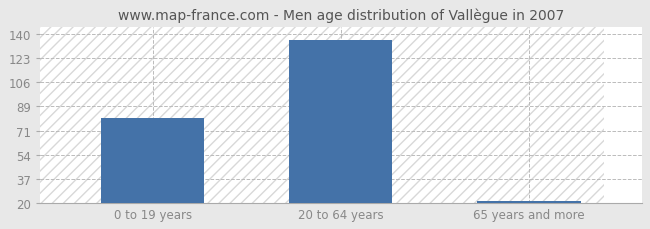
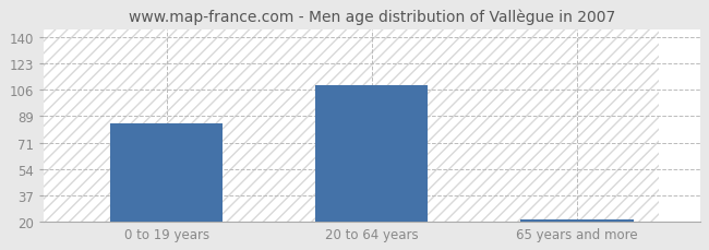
0 to 19 years: 80 -> 84
20 to 64 years: 136 -> 109
